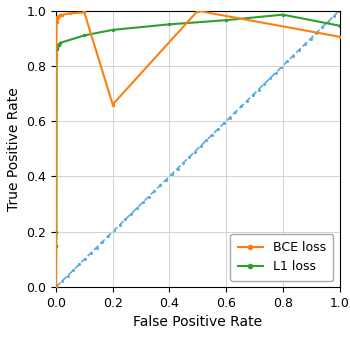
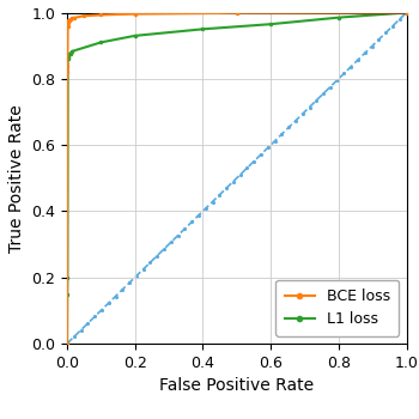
BCE loss/0.2: 0.660 -> 0.996
BCE loss/1.0: 0.905 -> 1.000
L1 loss/1.0: 0.945 -> 1.000
